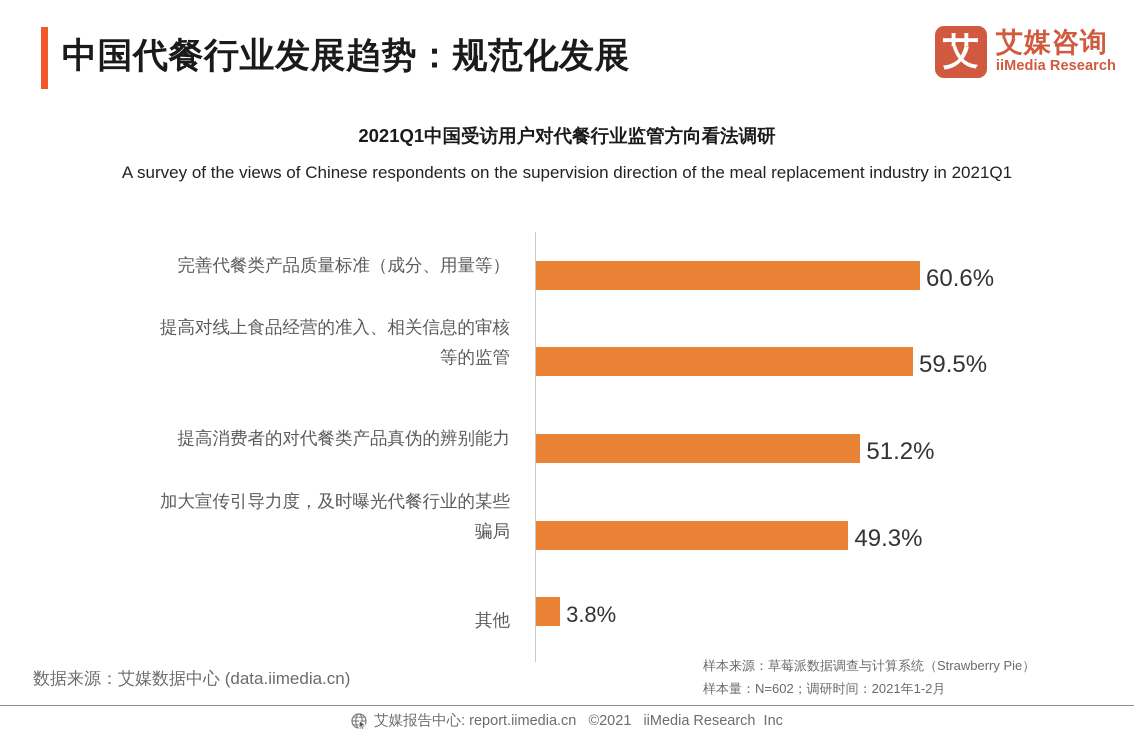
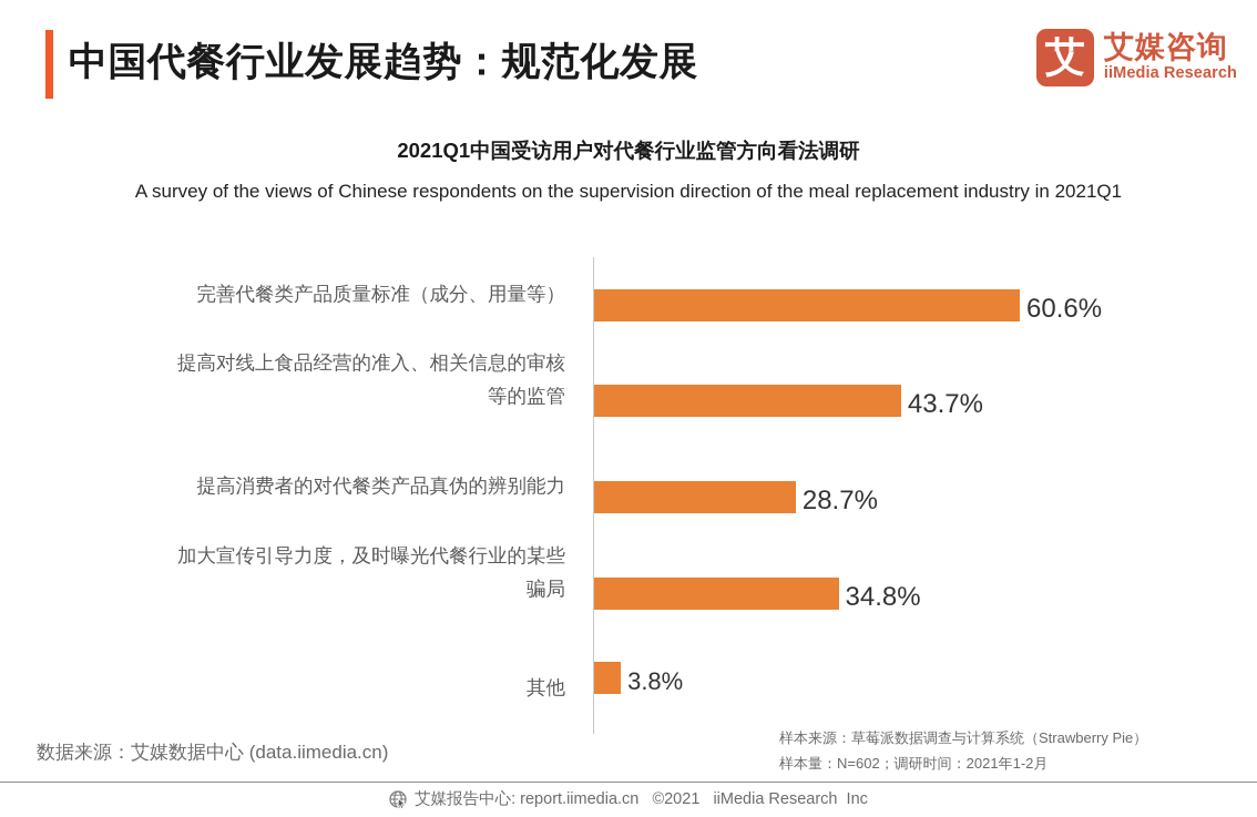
提高对线上食品经营的准入、相关信息的审核 等的监管: 59.5% -> 43.7%
提高消费者的对代餐类产品真伪的辨别能力: 51.2% -> 28.7%
加大宣传引导力度，及时曝光代餐行业的某些 骗局: 49.3% -> 34.8%
